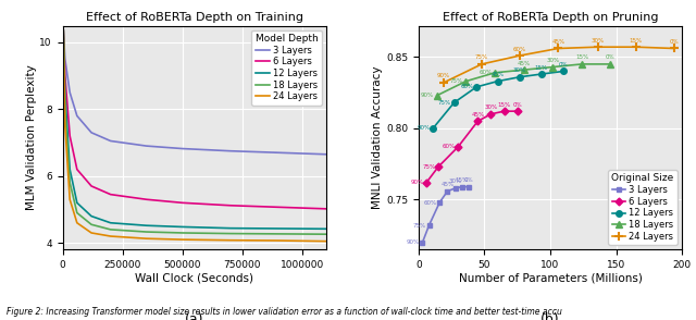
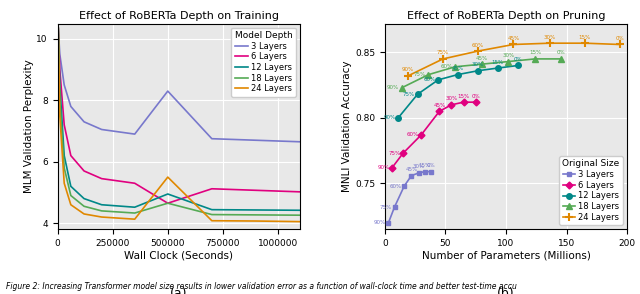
Effect of RoBERTa Depth on Training/3 Layers/500000: 6.82 -> 8.30
Effect of RoBERTa Depth on Training/6 Layers/500000: 5.20 -> 4.65
Effect of RoBERTa Depth on Training/12 Layers/500000: 4.48 -> 4.95
Effect of RoBERTa Depth on Training/18 Layers/500000: 4.30 -> 4.65
Effect of RoBERTa Depth on Training/24 Layers/500000: 4.10 -> 5.50
